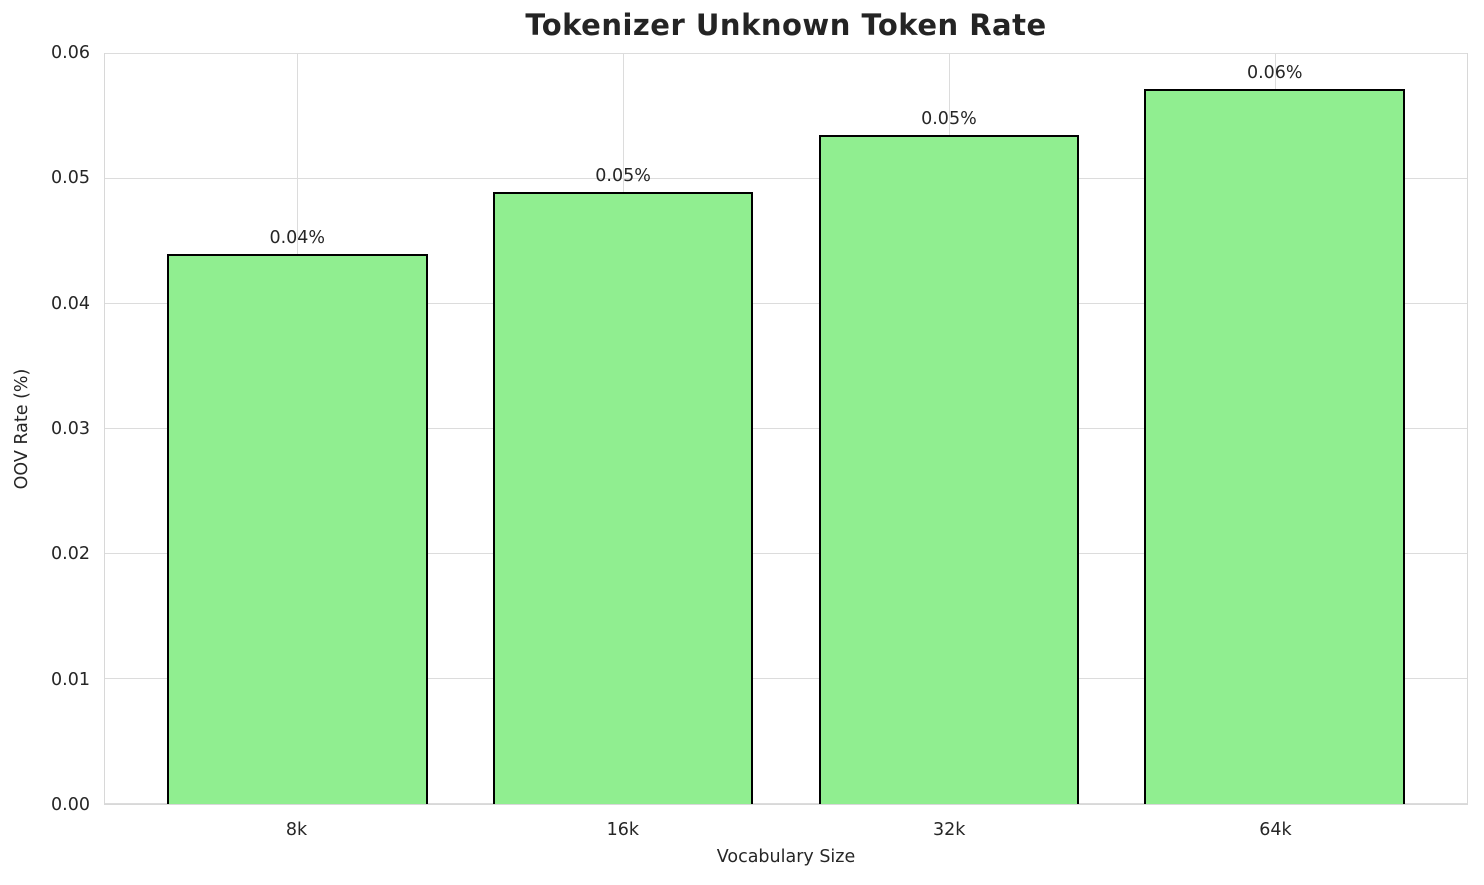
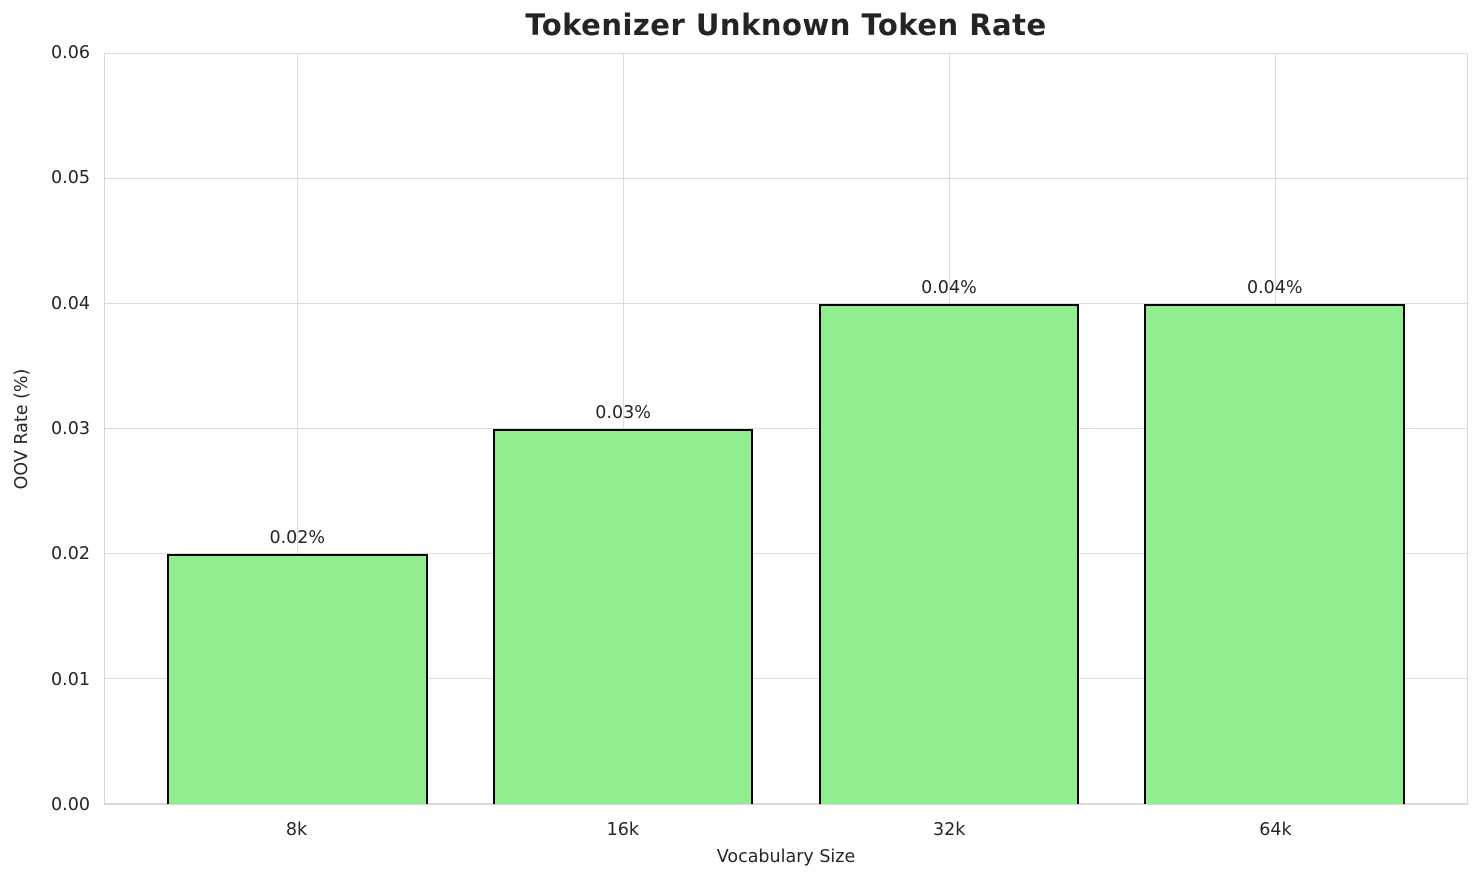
8k: 0.04% -> 0.02%
16k: 0.05% -> 0.03%
32k: 0.05% -> 0.04%
64k: 0.06% -> 0.04%
